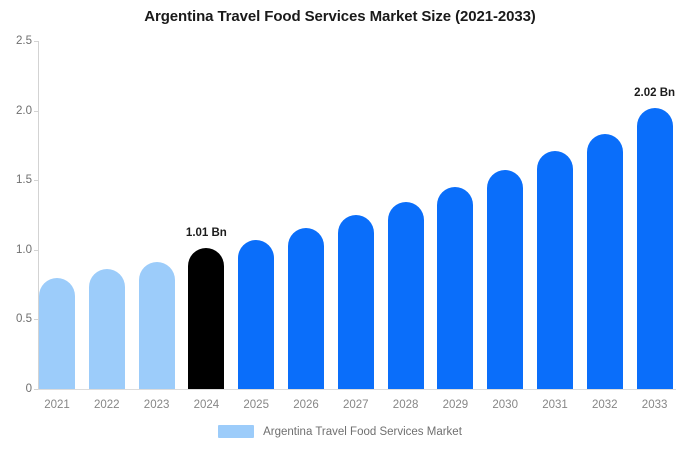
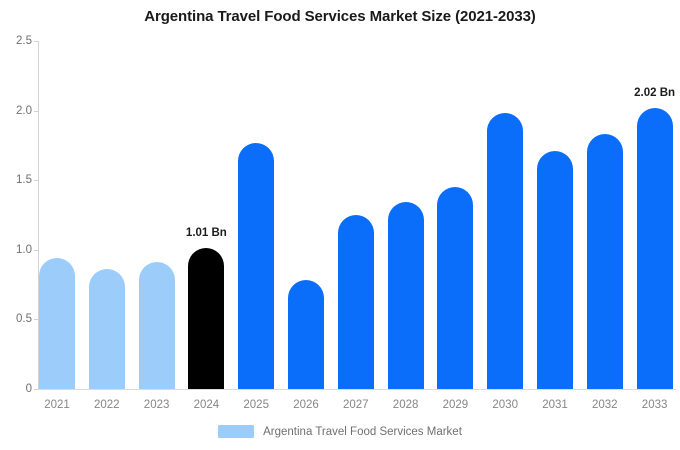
2021: 0.80 -> 0.94
2025: 1.07 -> 1.77
2026: 1.16 -> 0.78
2030: 1.57 -> 1.98
